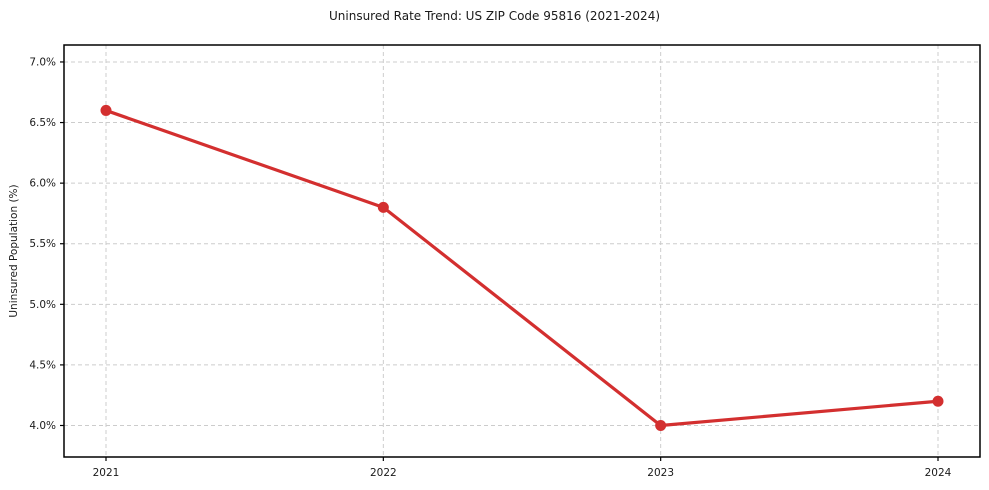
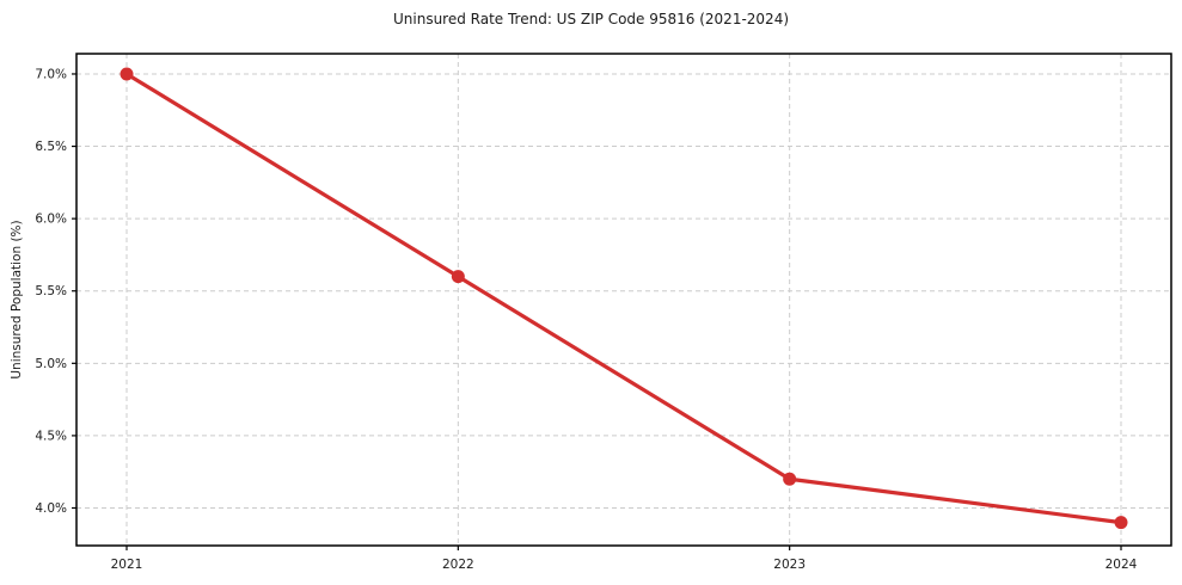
2021: 6.6% -> 7.0%
2022: 5.8% -> 5.6%
2023: 4.0% -> 4.2%
2024: 4.2% -> 3.9%
